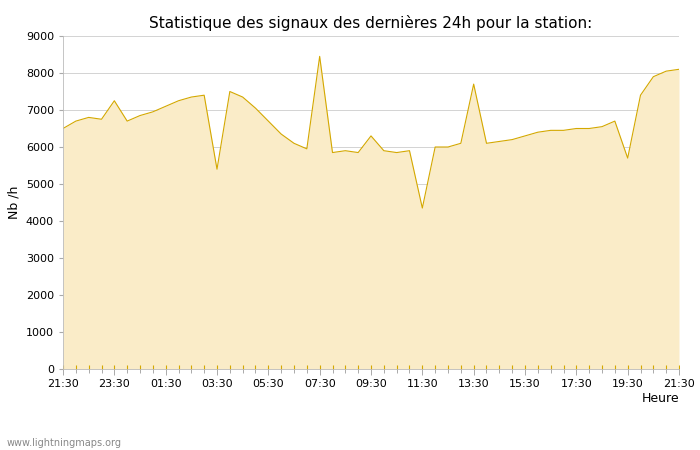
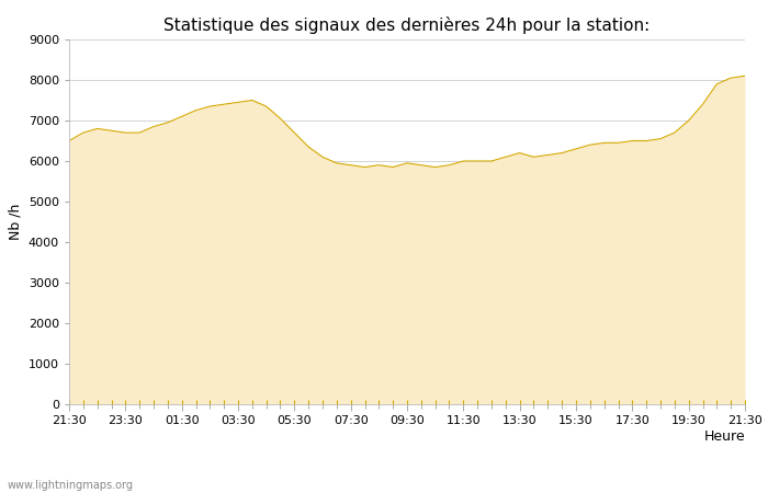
23:30: 7250 -> 6700
03:30: 5400 -> 7450
07:30: 8450 -> 5900
09:30: 6300 -> 5950
11:30: 4350 -> 6000
13:30: 7700 -> 6200
19:30: 5700 -> 7000
